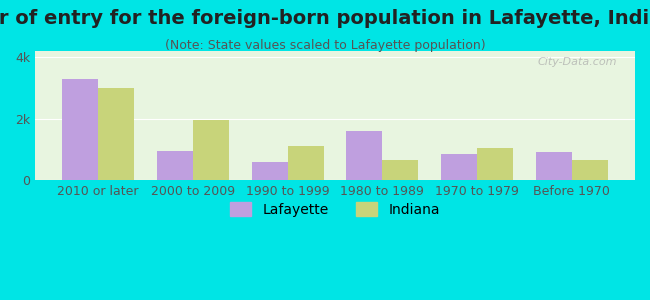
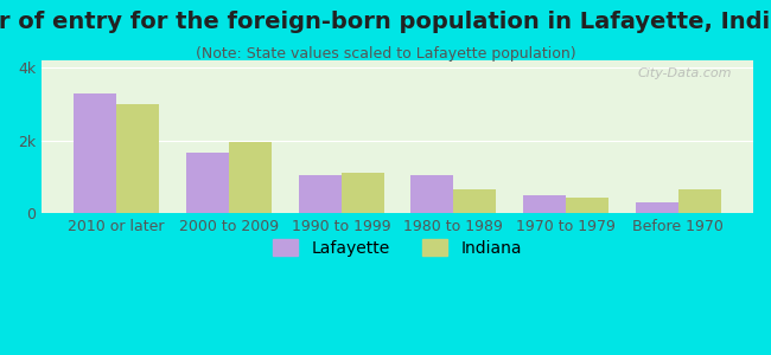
Lafayette/2000 to 2009: 0.95k -> 1.65k
Lafayette/1990 to 1999: 0.60k -> 1.05k
Lafayette/1980 to 1989: 1.60k -> 1.05k
Lafayette/1970 to 1979: 0.85k -> 0.50k
Indiana/1970 to 1979: 1.05k -> 0.42k
Lafayette/Before 1970: 0.90k -> 0.30k
